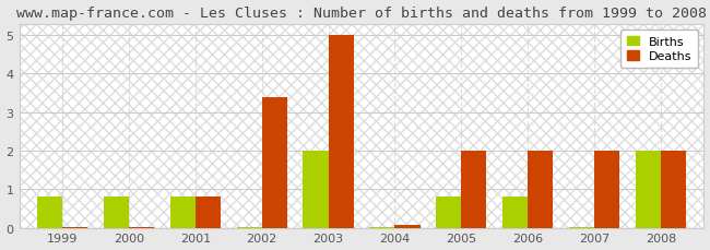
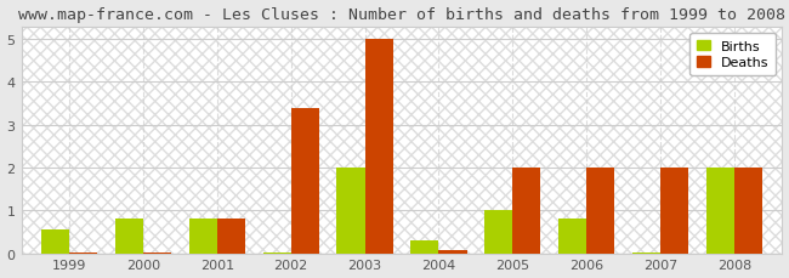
Births/1999: 0.80 -> 0.55
Births/2004: 0.03 -> 0.30
Births/2005: 0.80 -> 1.00
